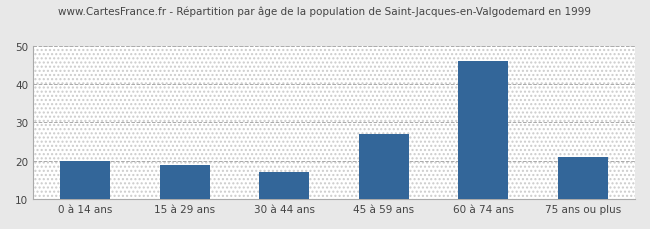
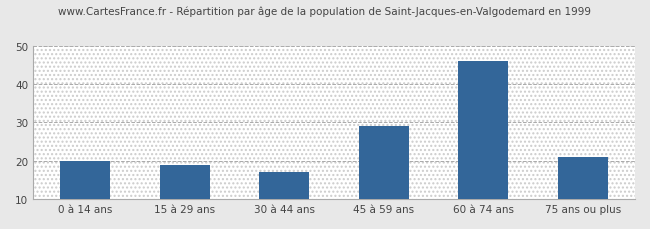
45 à 59 ans: 27 -> 29
